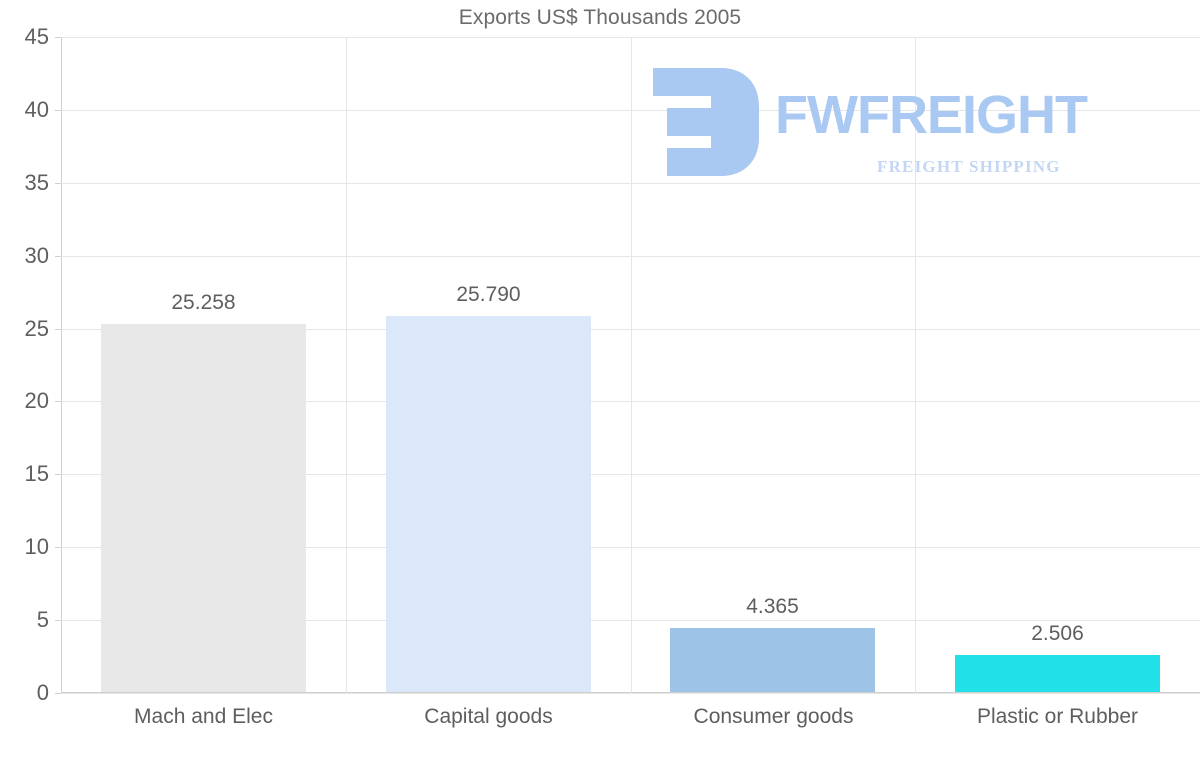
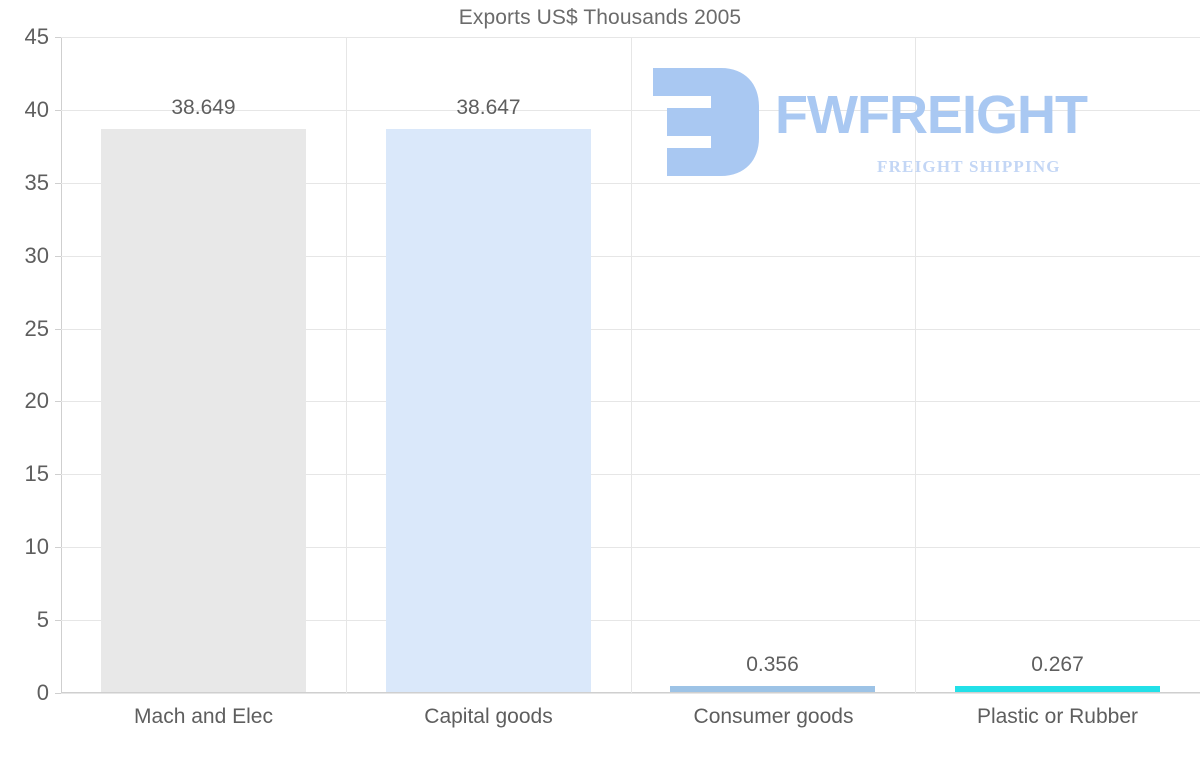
Mach and Elec: 25.258 -> 38.649
Capital goods: 25.790 -> 38.647
Consumer goods: 4.365 -> 0.356
Plastic or Rubber: 2.506 -> 0.267
